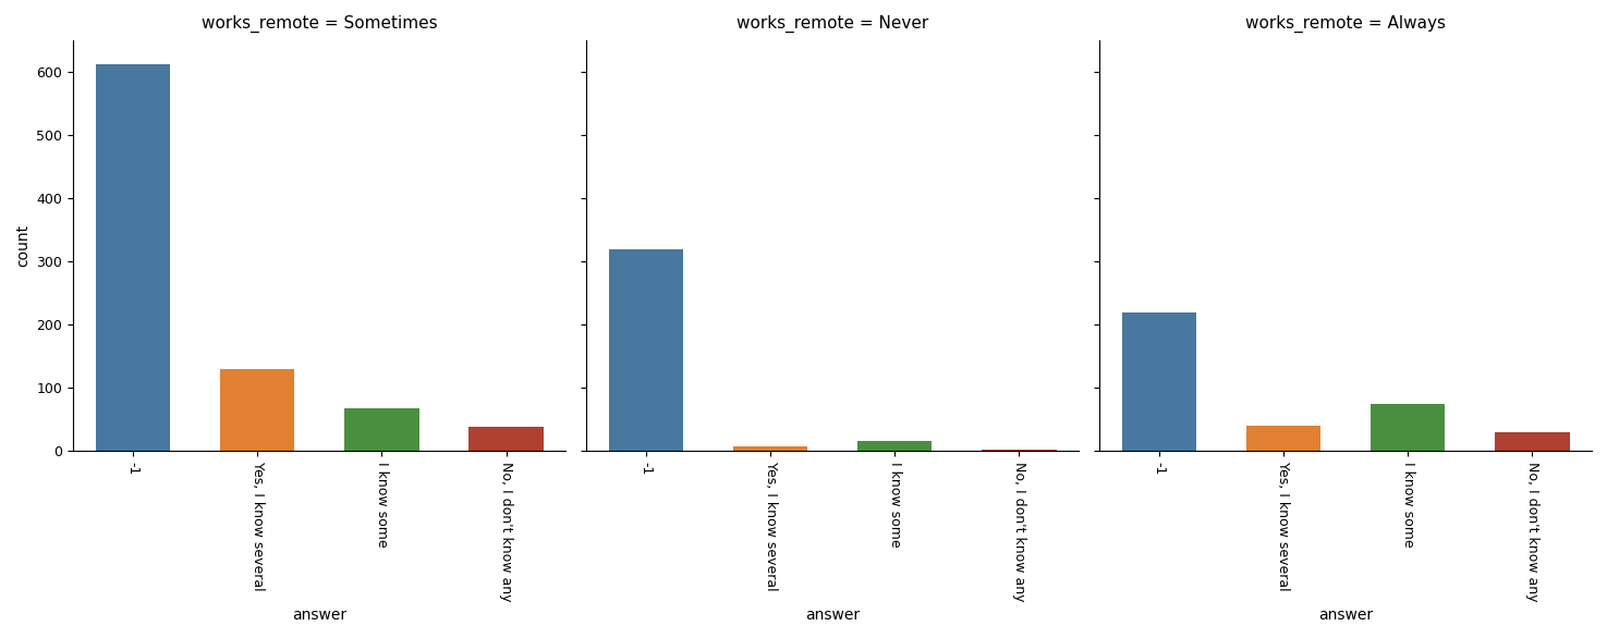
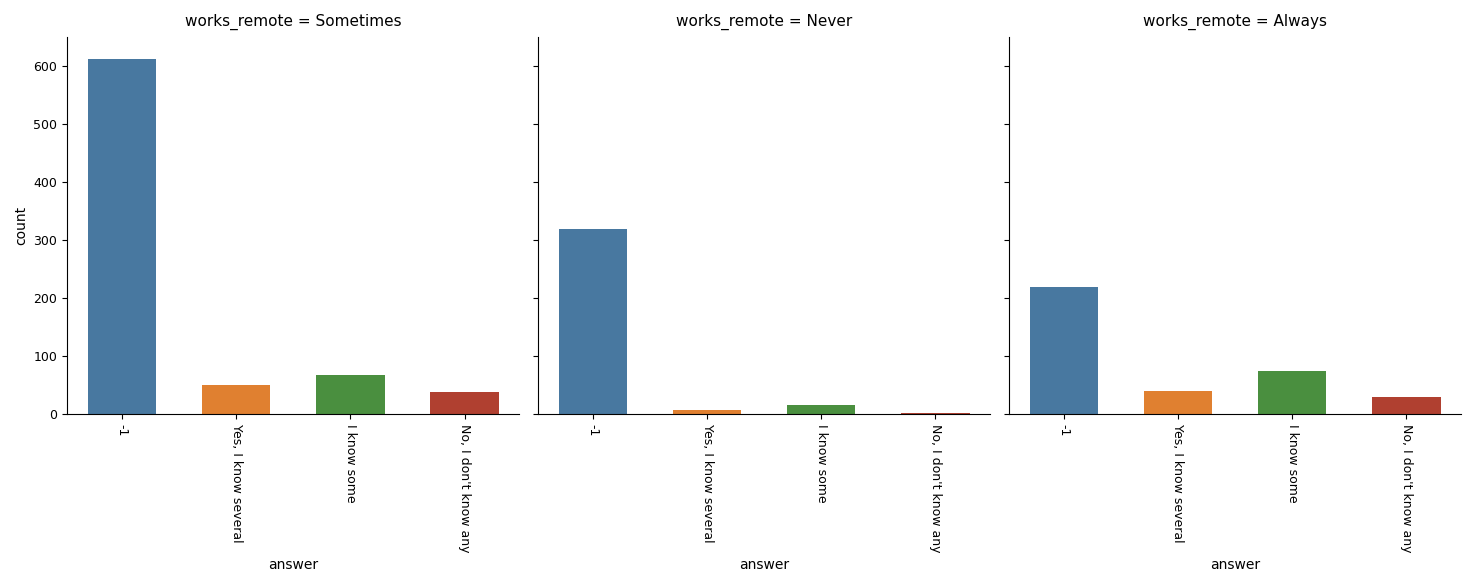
works_remote = Sometimes/Yes, I know several: 130 -> 50
